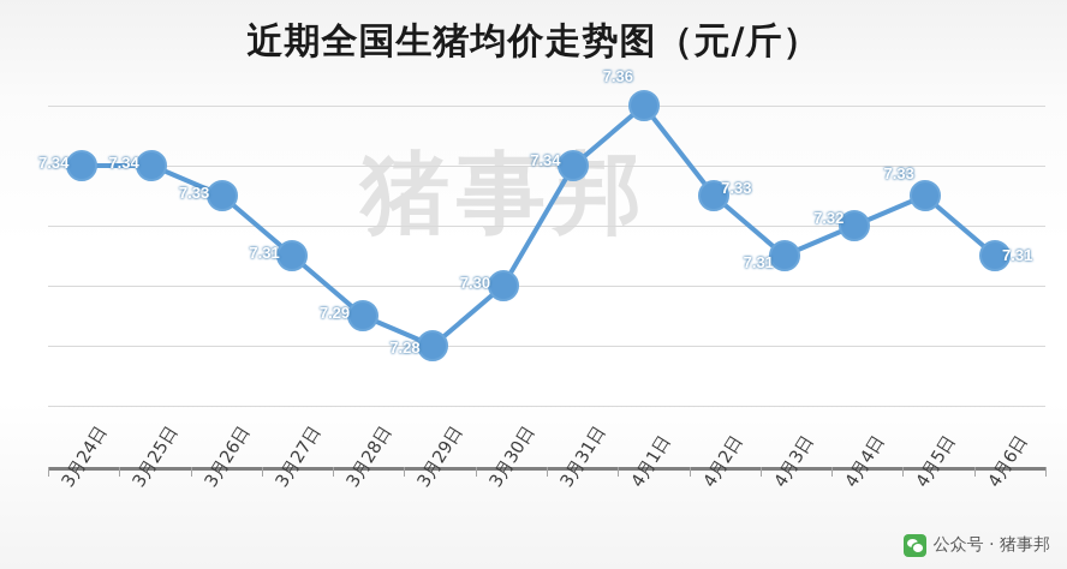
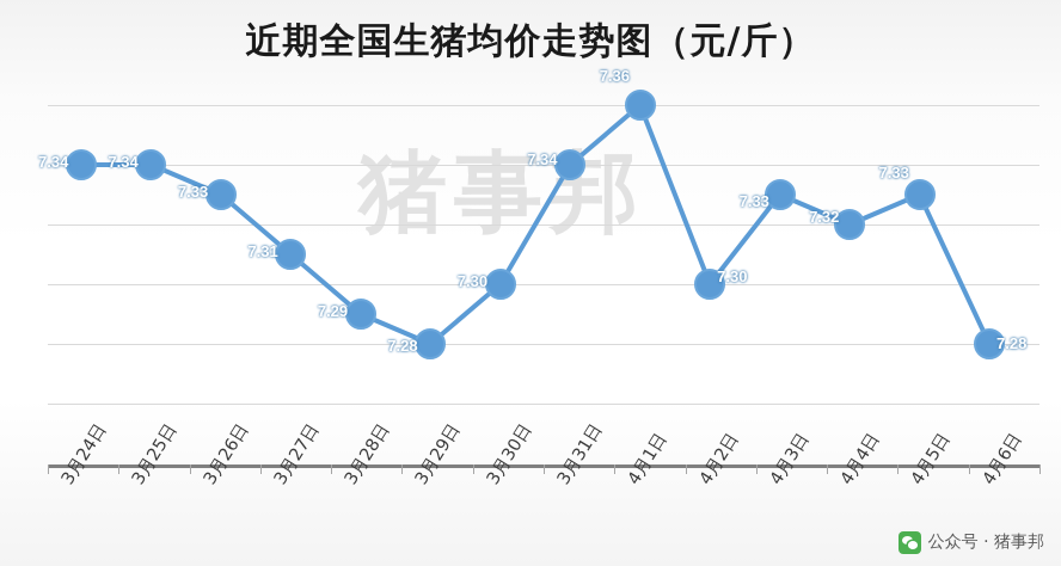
4月2日: 7.33 -> 7.30
4月3日: 7.31 -> 7.33
4月6日: 7.31 -> 7.28
